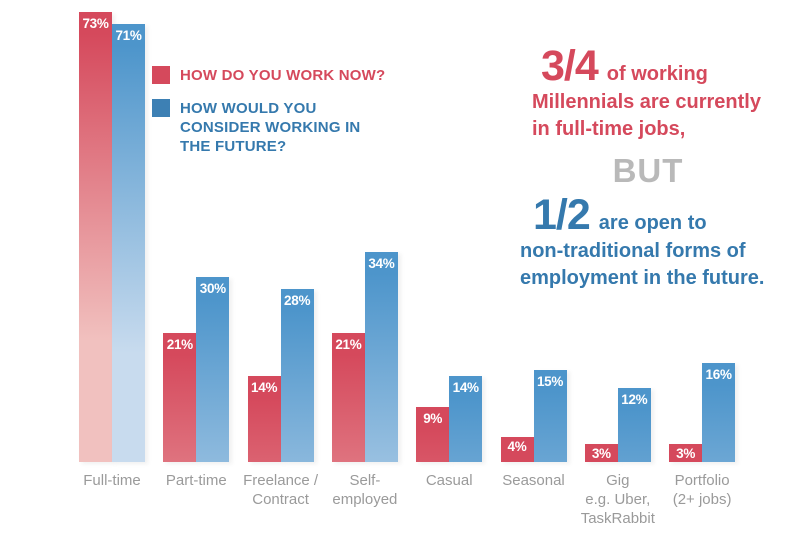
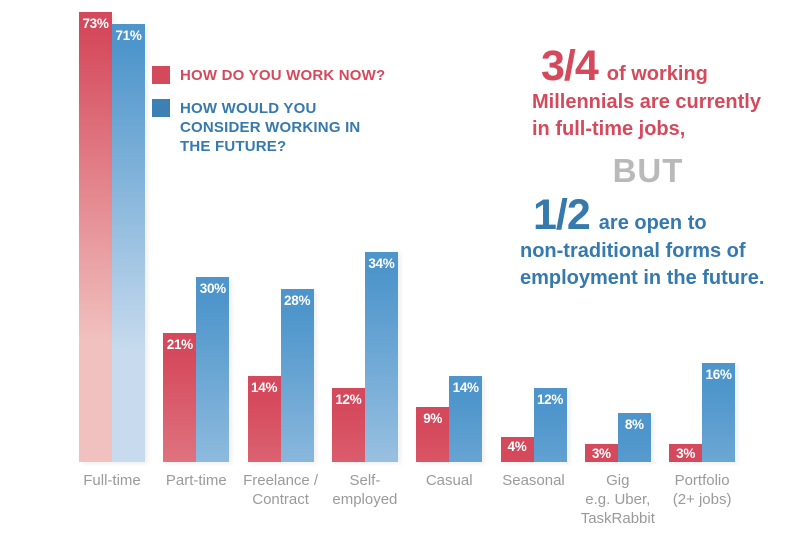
HOW DO YOU WORK NOW?/Self-employed: 21% -> 12%
HOW WOULD YOU CONSIDER WORKING IN THE FUTURE?/Seasonal: 15% -> 12%
HOW WOULD YOU CONSIDER WORKING IN THE FUTURE?/Gig e.g. Uber, TaskRabbit: 12% -> 8%
